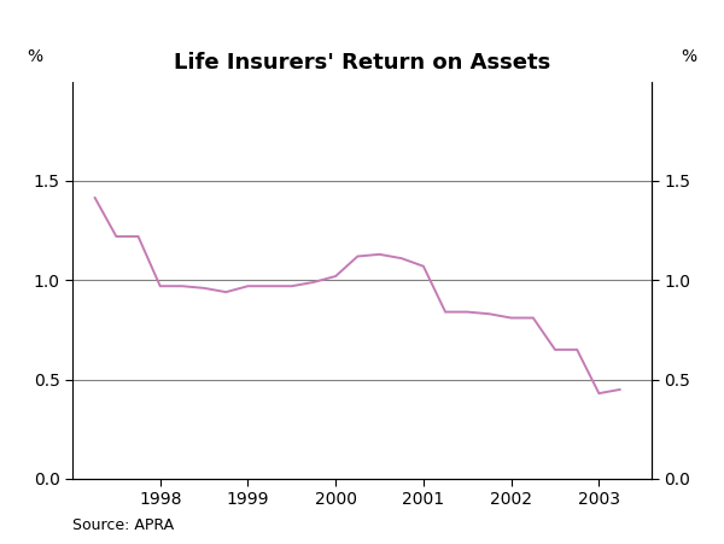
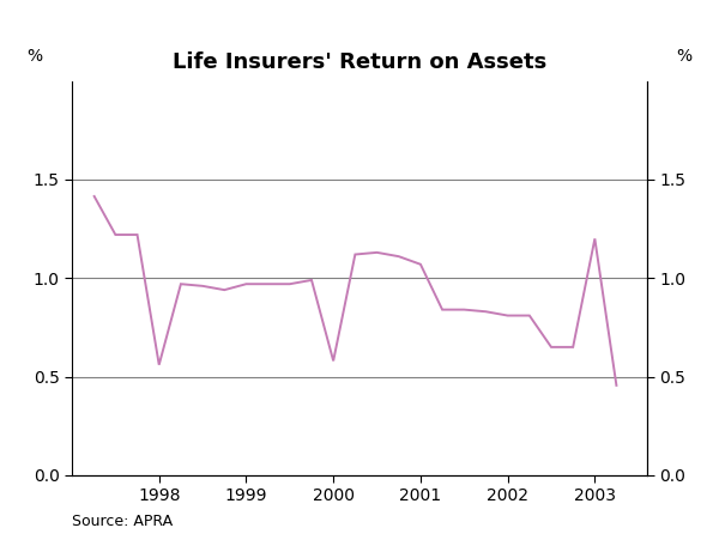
1998: 0.97 -> 0.56
2000: 1.02 -> 0.58
2003: 0.43 -> 1.20
